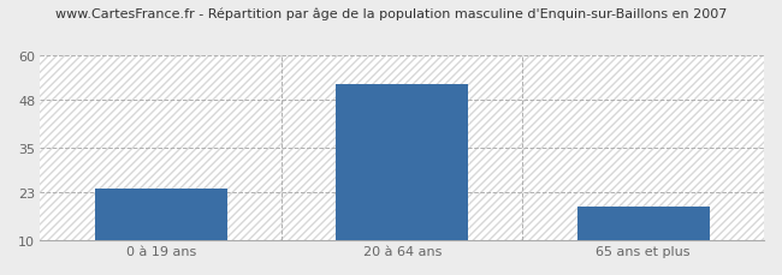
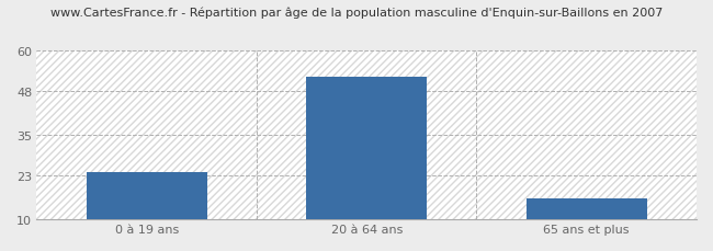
65 ans et plus: 19 -> 16
